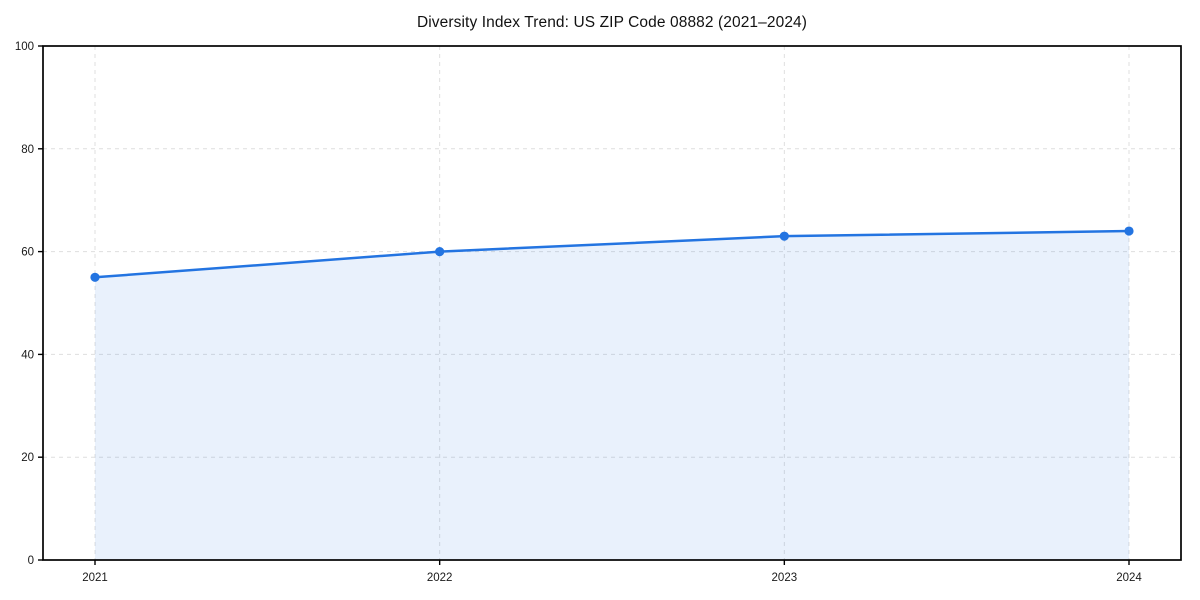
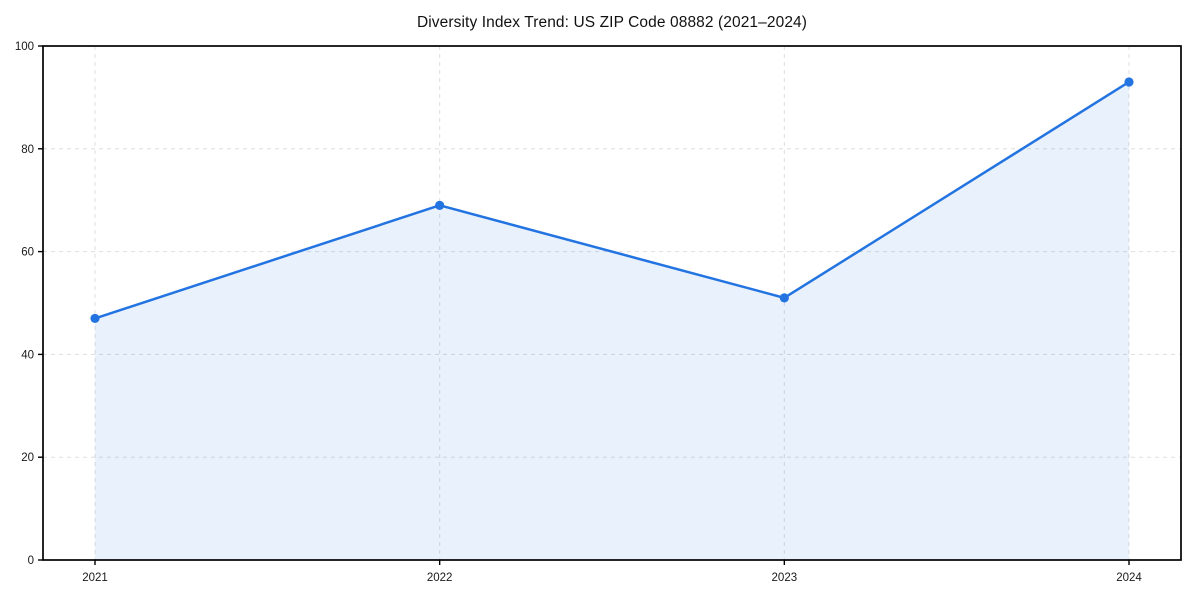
2021: 55 -> 47
2022: 60 -> 69
2023: 63 -> 51
2024: 64 -> 93
